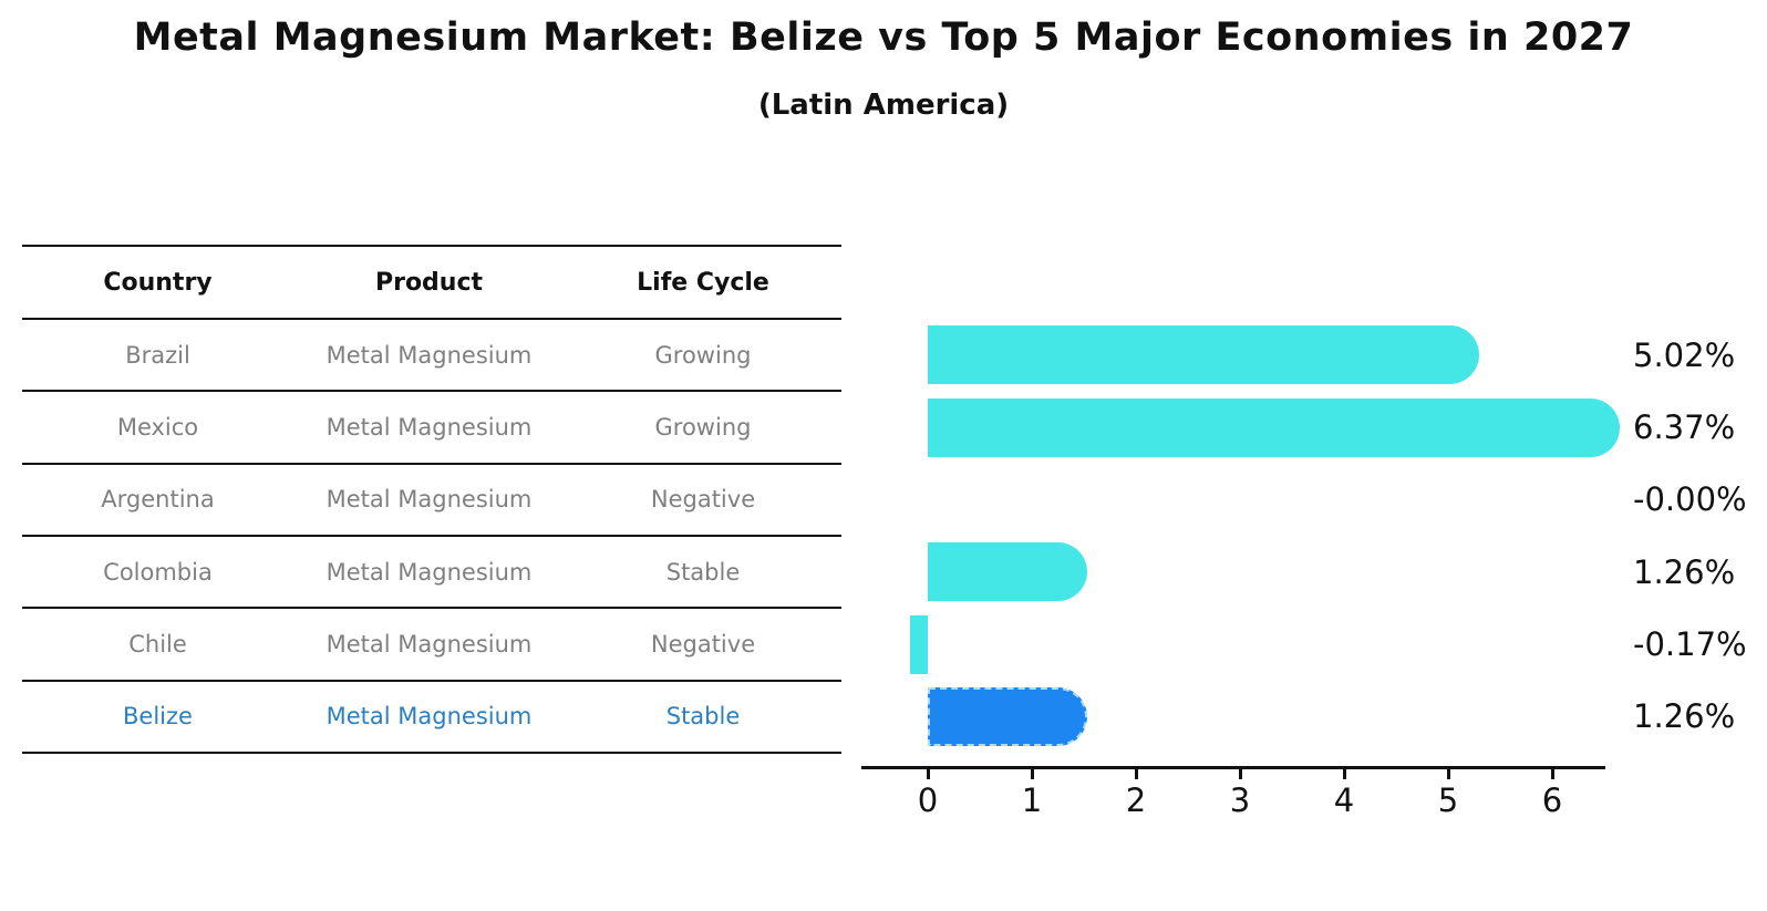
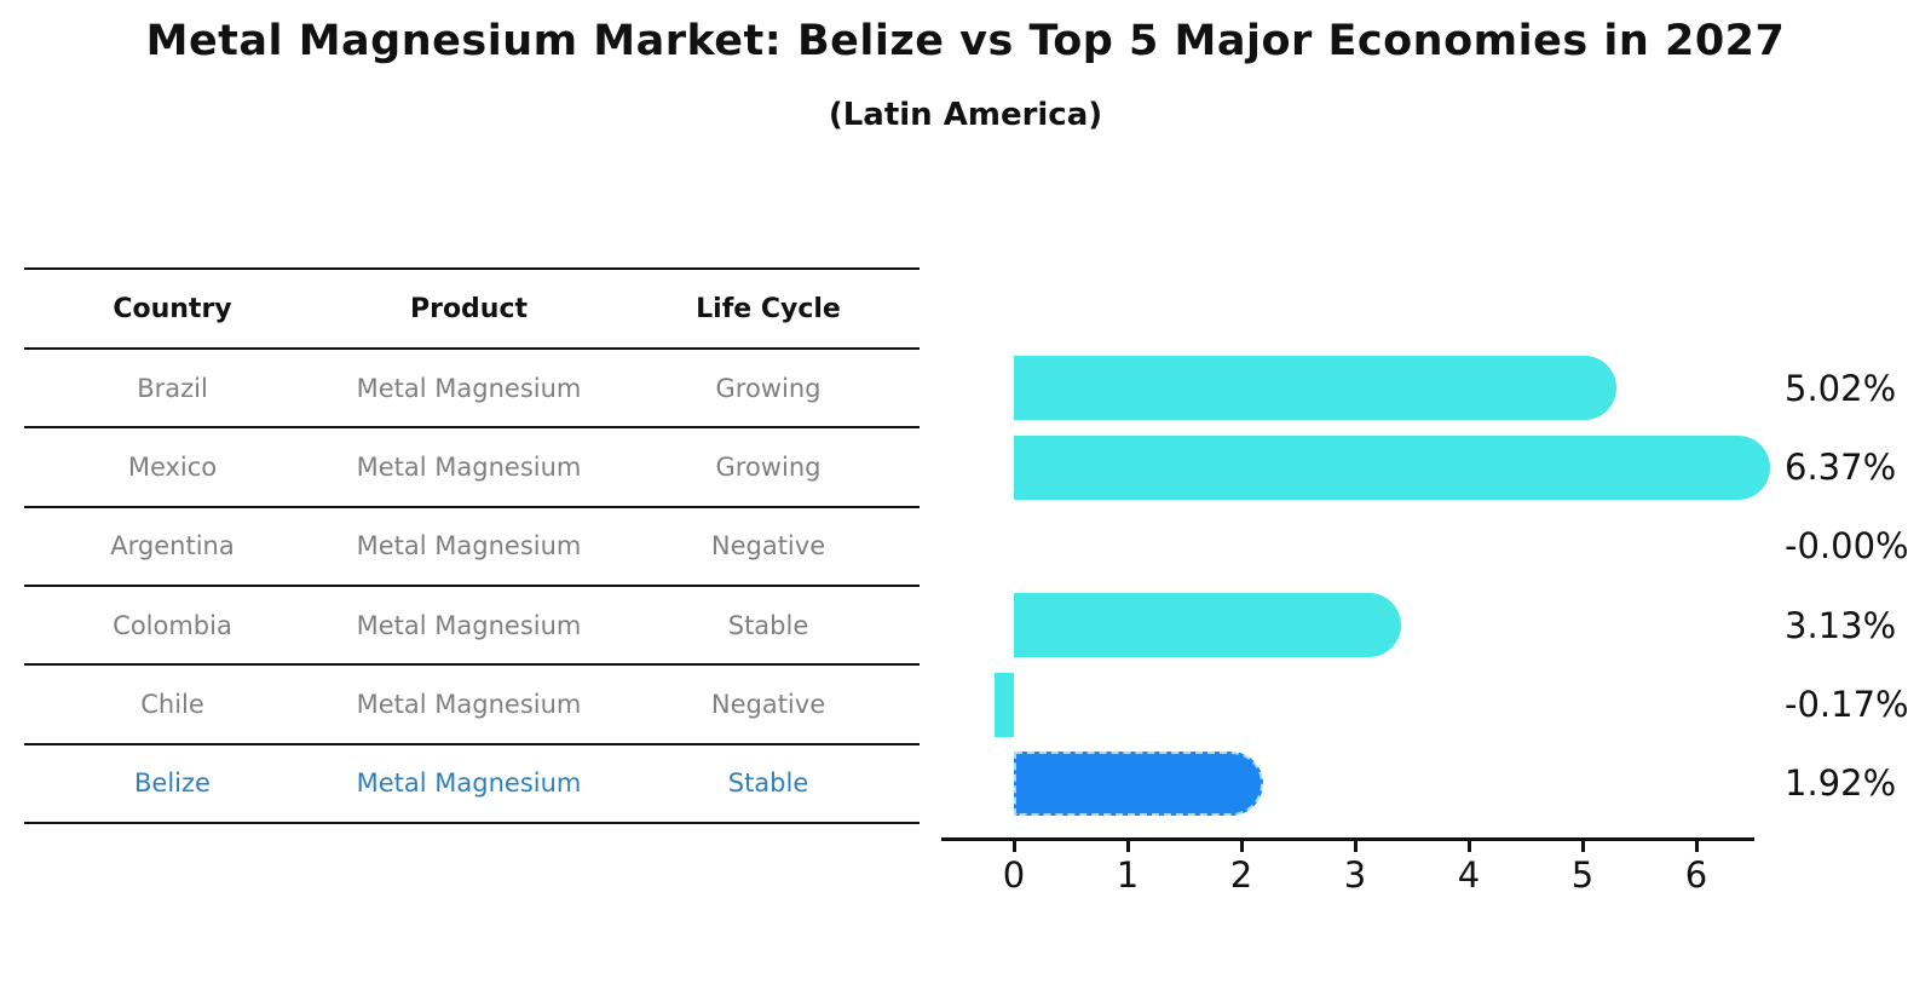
Colombia: 1.26% -> 3.13%
Belize: 1.26% -> 1.92%
